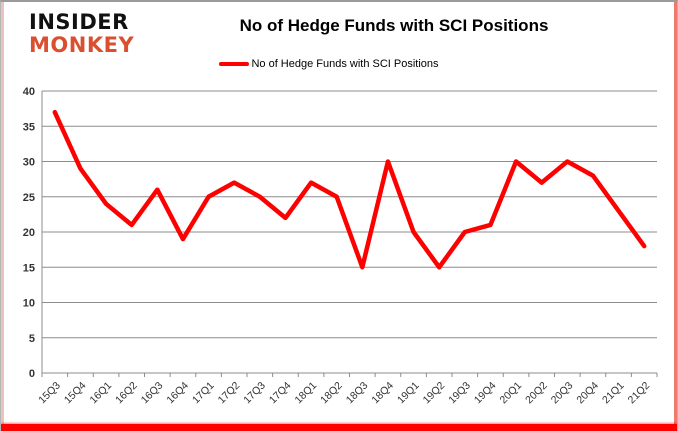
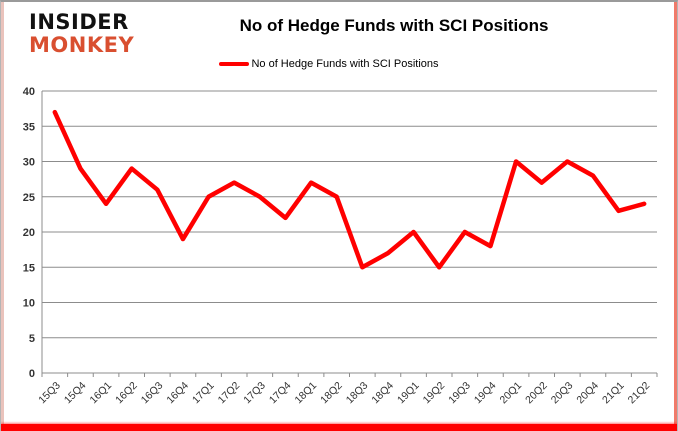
16Q2: 21 -> 29
18Q4: 30 -> 17
19Q4: 21 -> 18
21Q2: 18 -> 24
